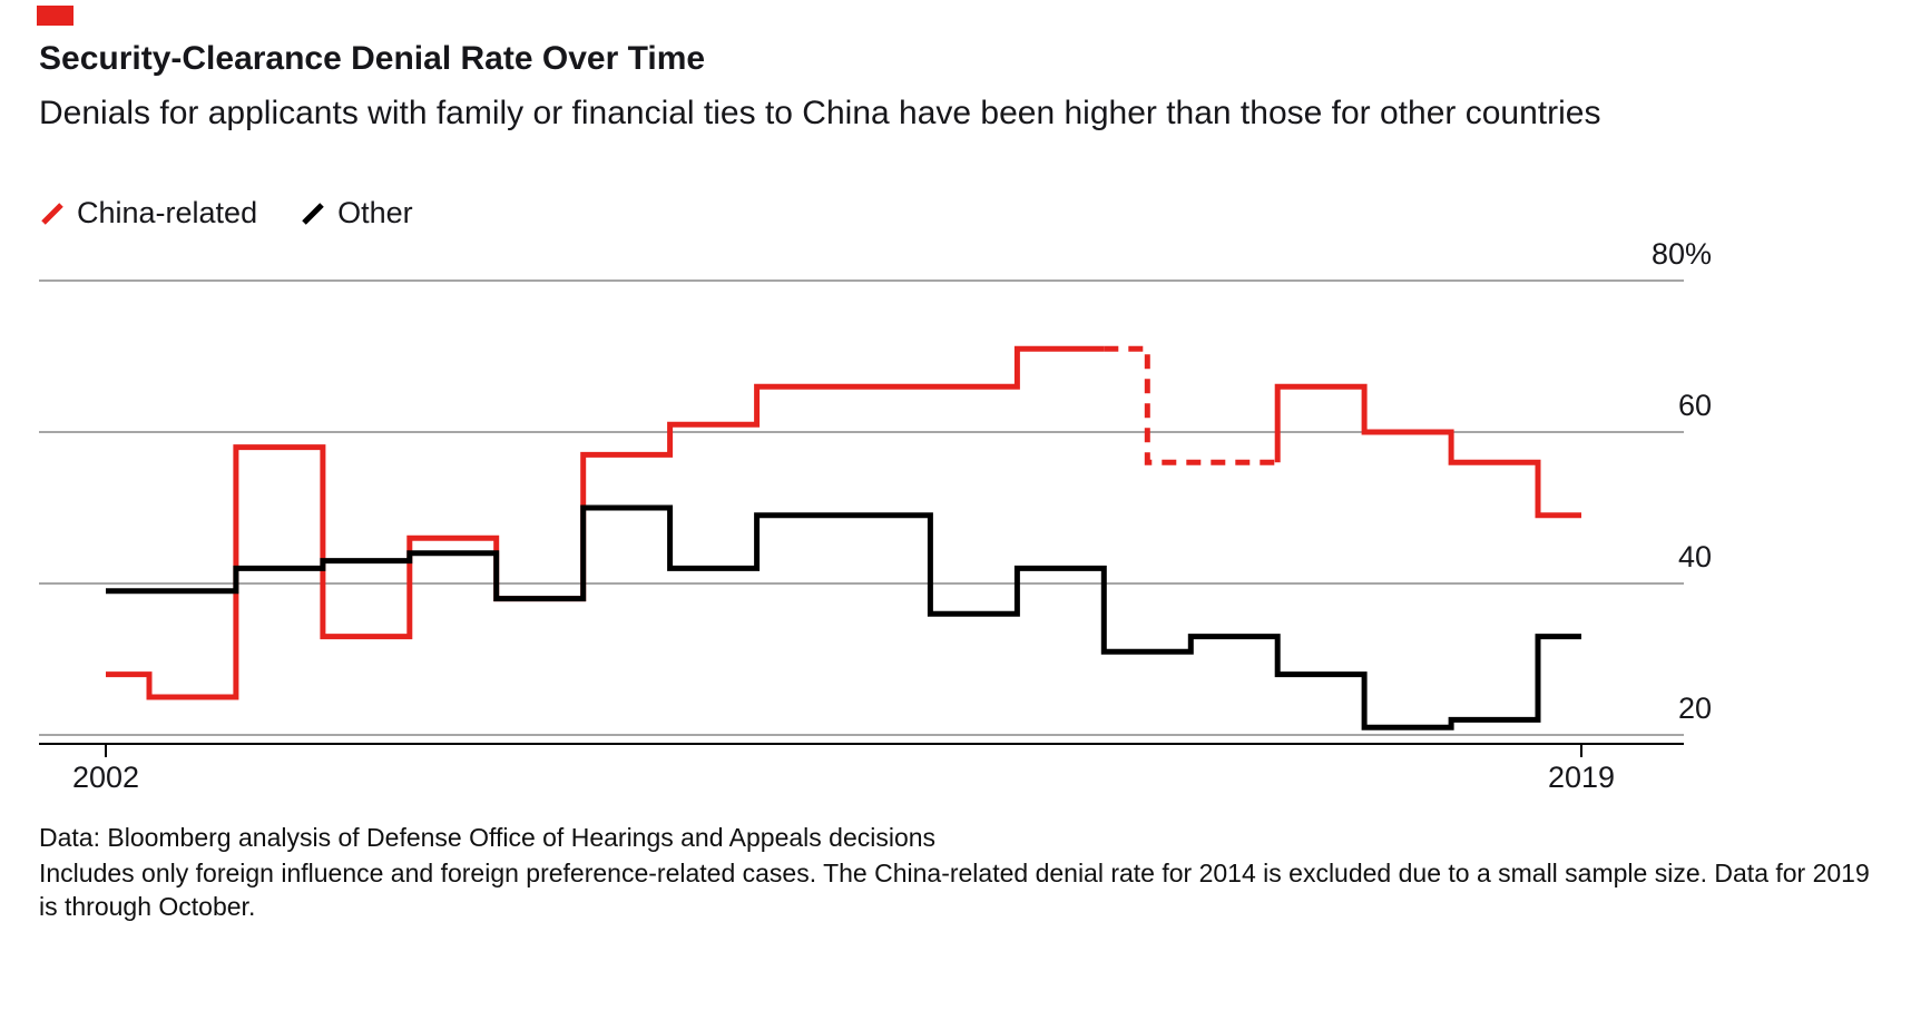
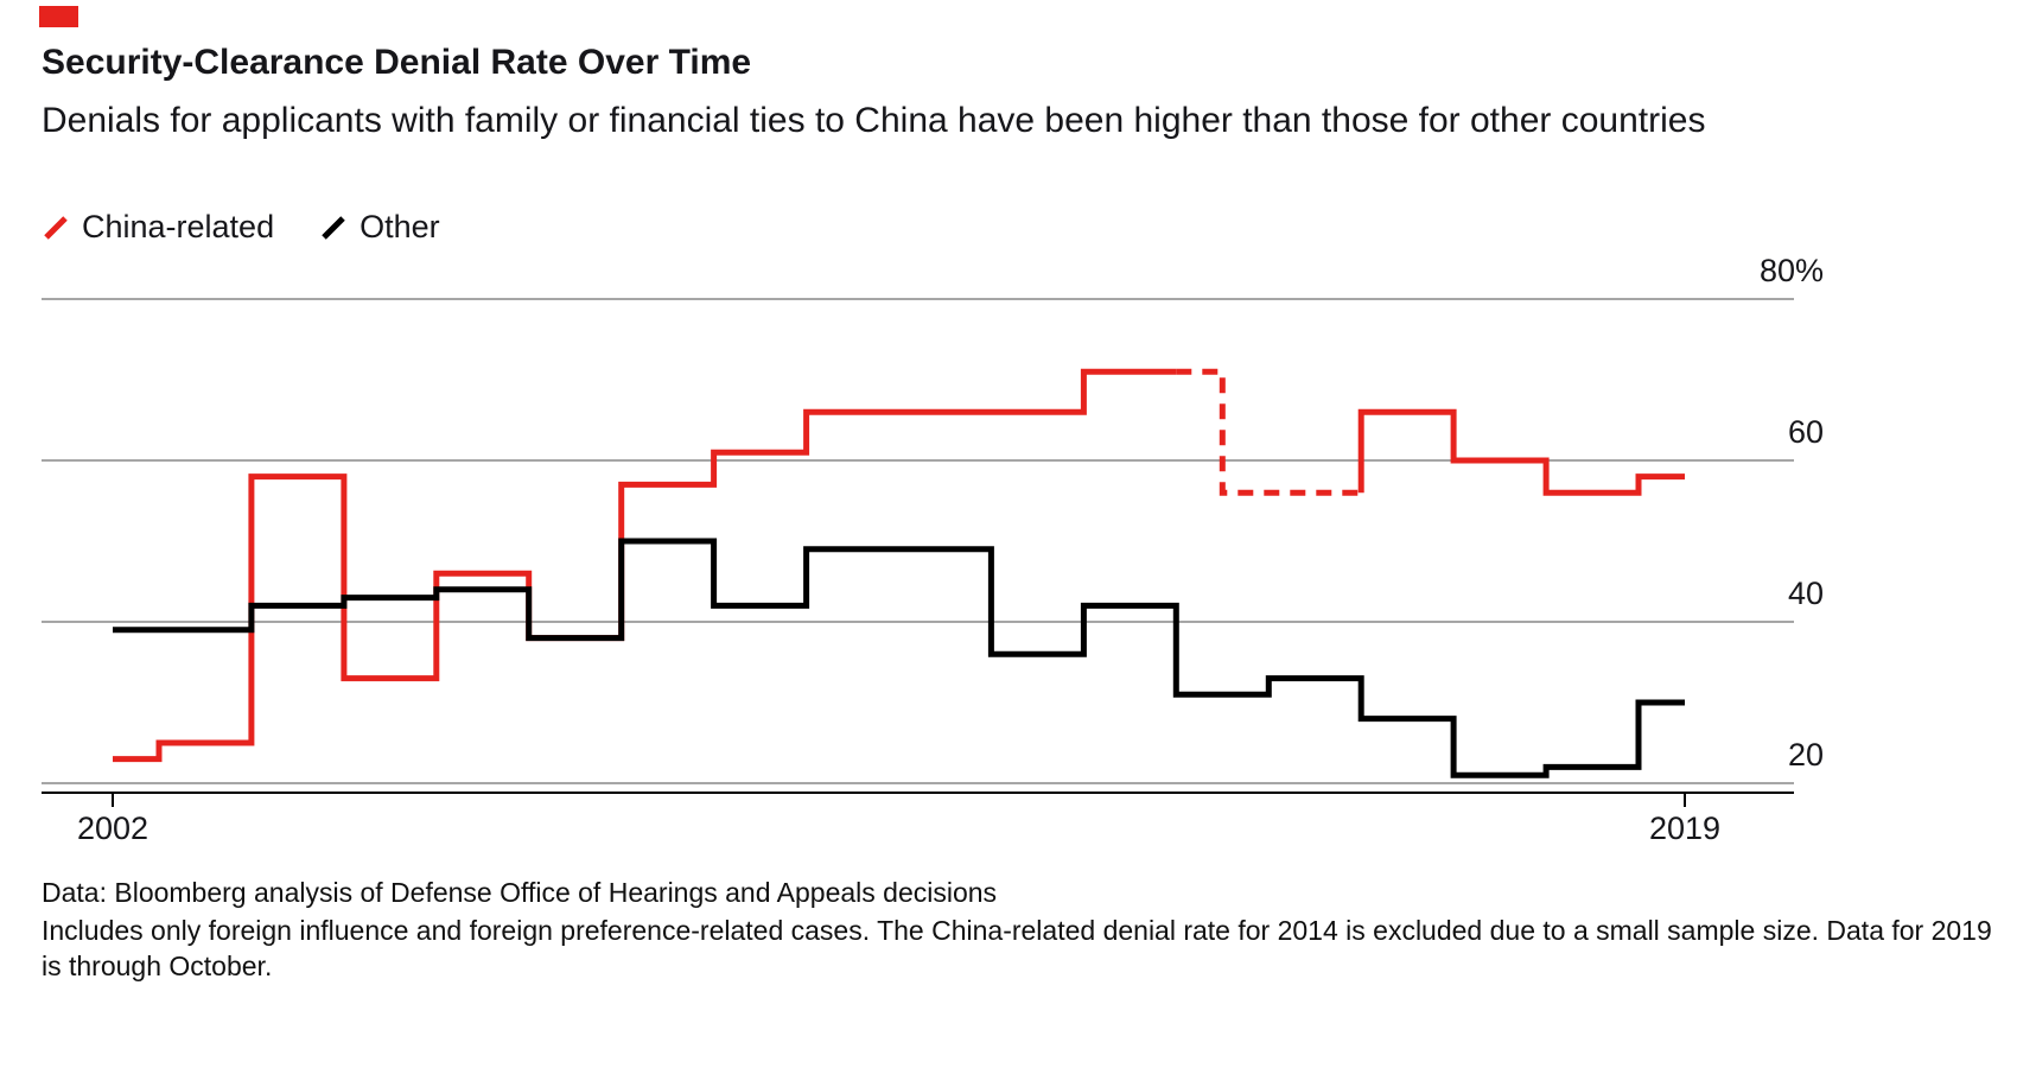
China-related/2002: 28% -> 23%
China-related/2019: 49% -> 58%
Other/2019: 33% -> 30%
